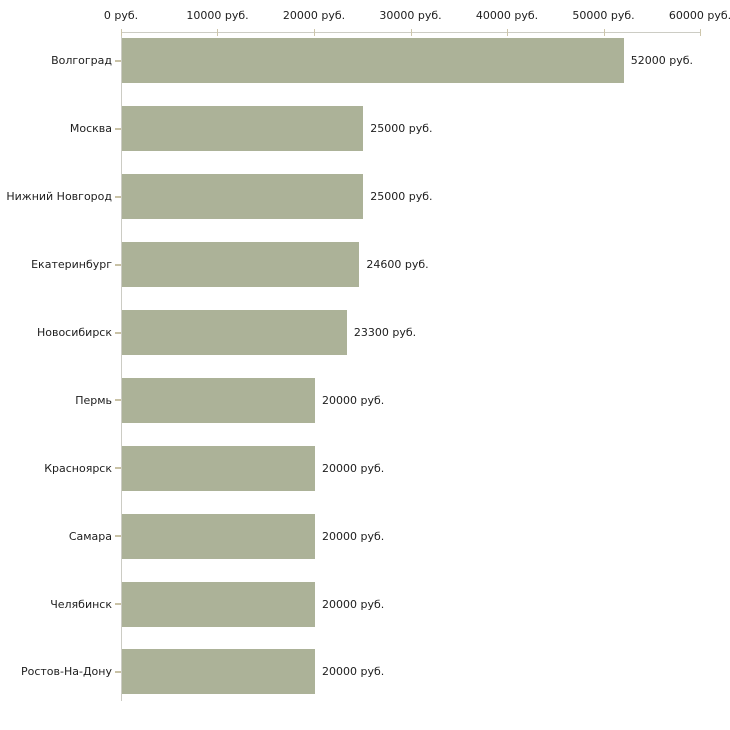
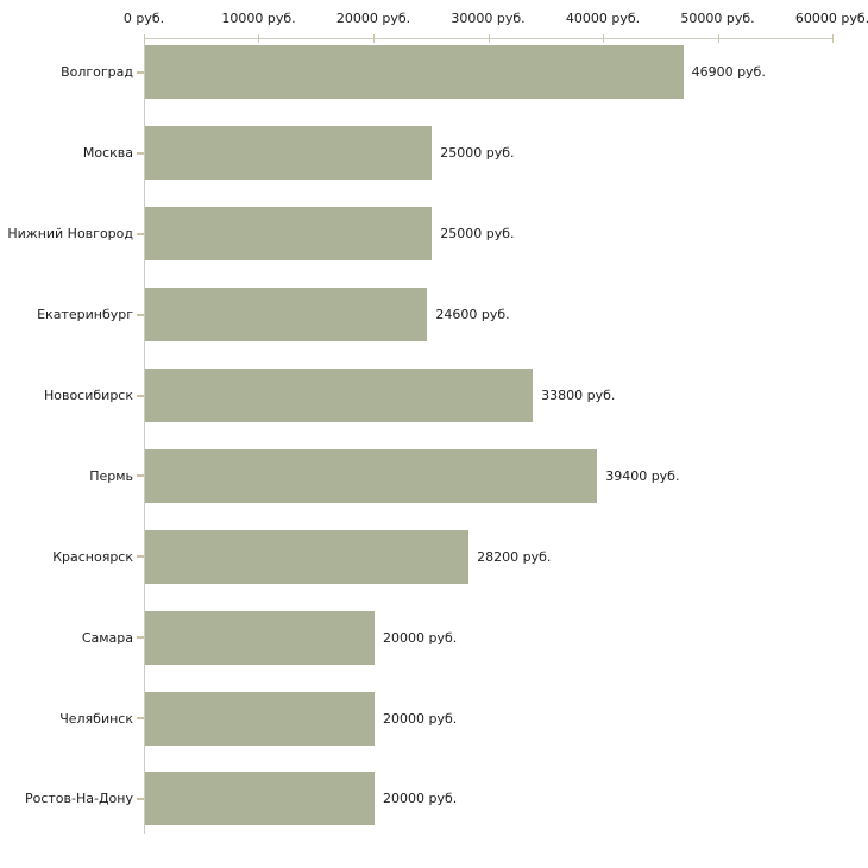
Волгоград: 52000 -> 46900
Новосибирск: 23300 -> 33800
Пермь: 20000 -> 39400
Красноярск: 20000 -> 28200
